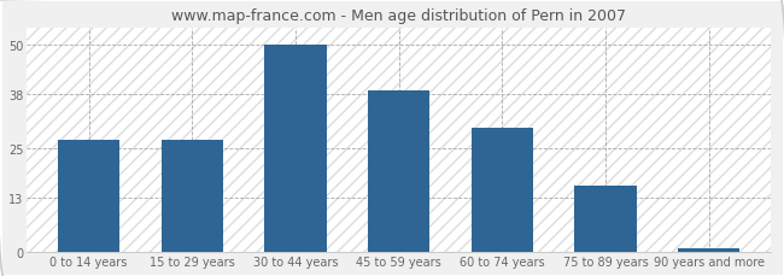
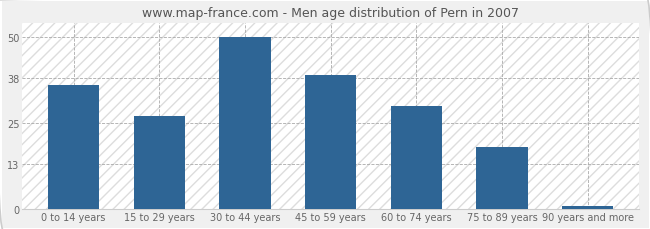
0 to 14 years: 27 -> 36
75 to 89 years: 16 -> 18
